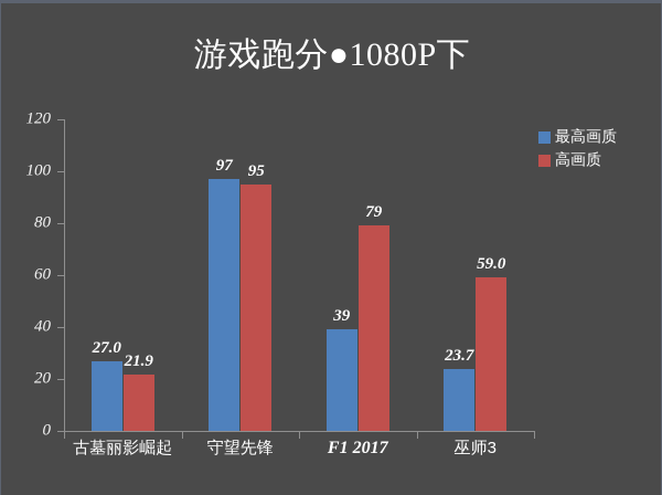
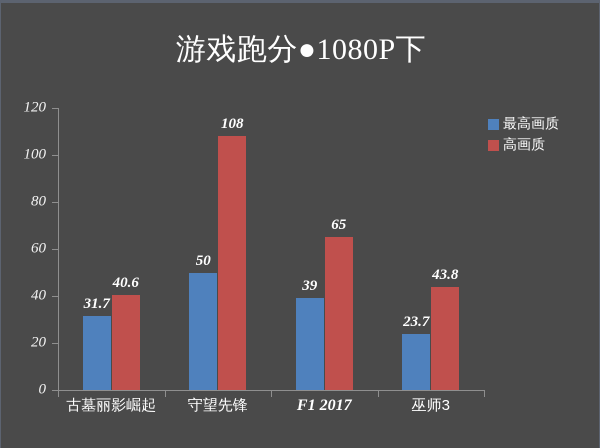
最高画质/古墓丽影崛起: 27.0 -> 31.7
高画质/古墓丽影崛起: 21.9 -> 40.6
最高画质/守望先锋: 97 -> 50
高画质/守望先锋: 95 -> 108
高画质/F1 2017: 79 -> 65
高画质/巫师3: 59.0 -> 43.8
